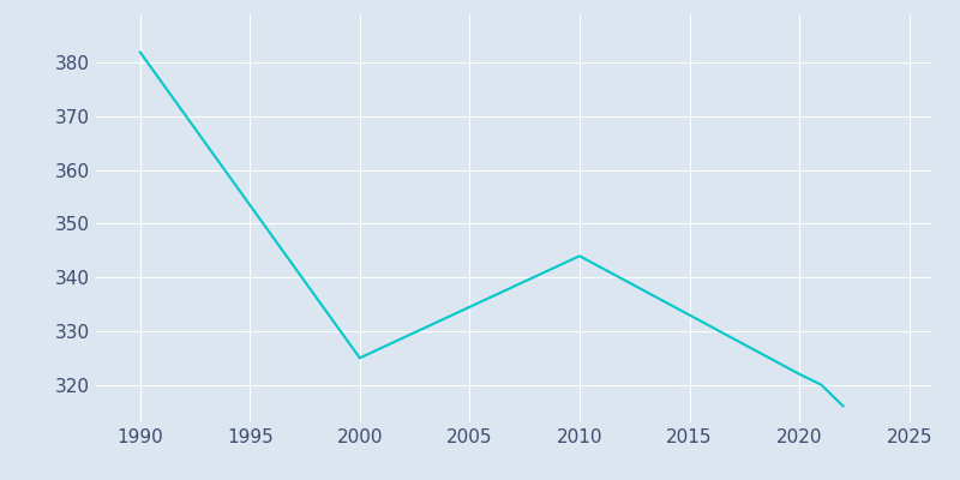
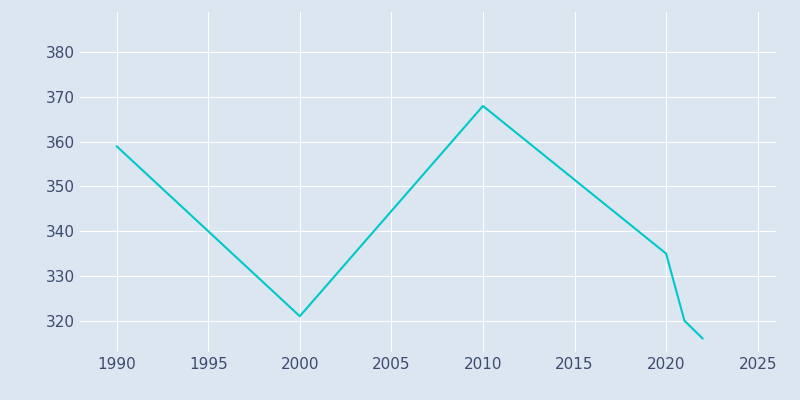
1990: 382 -> 359
2000: 325 -> 321
2010: 344 -> 368
2020: 322 -> 335
